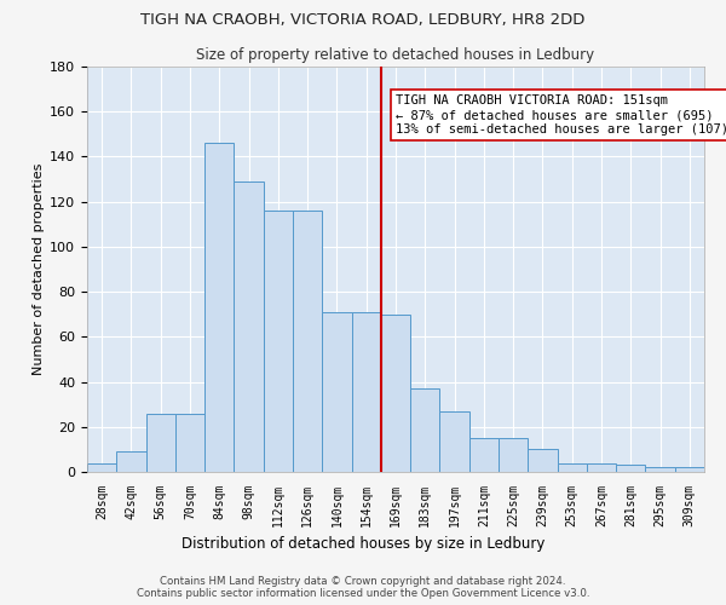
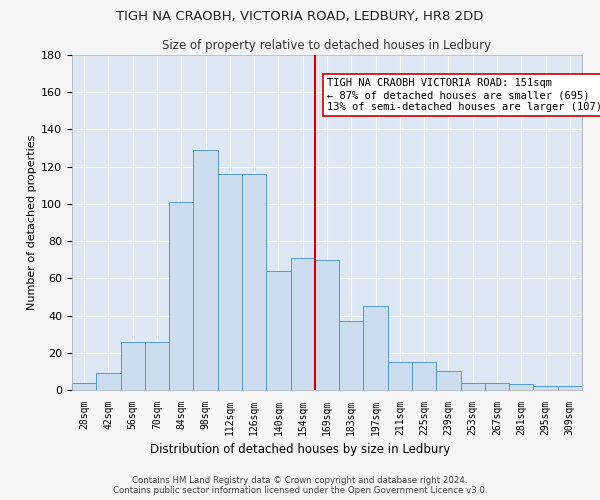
84sqm: 146 -> 101
140sqm: 71 -> 64
197sqm: 27 -> 45
